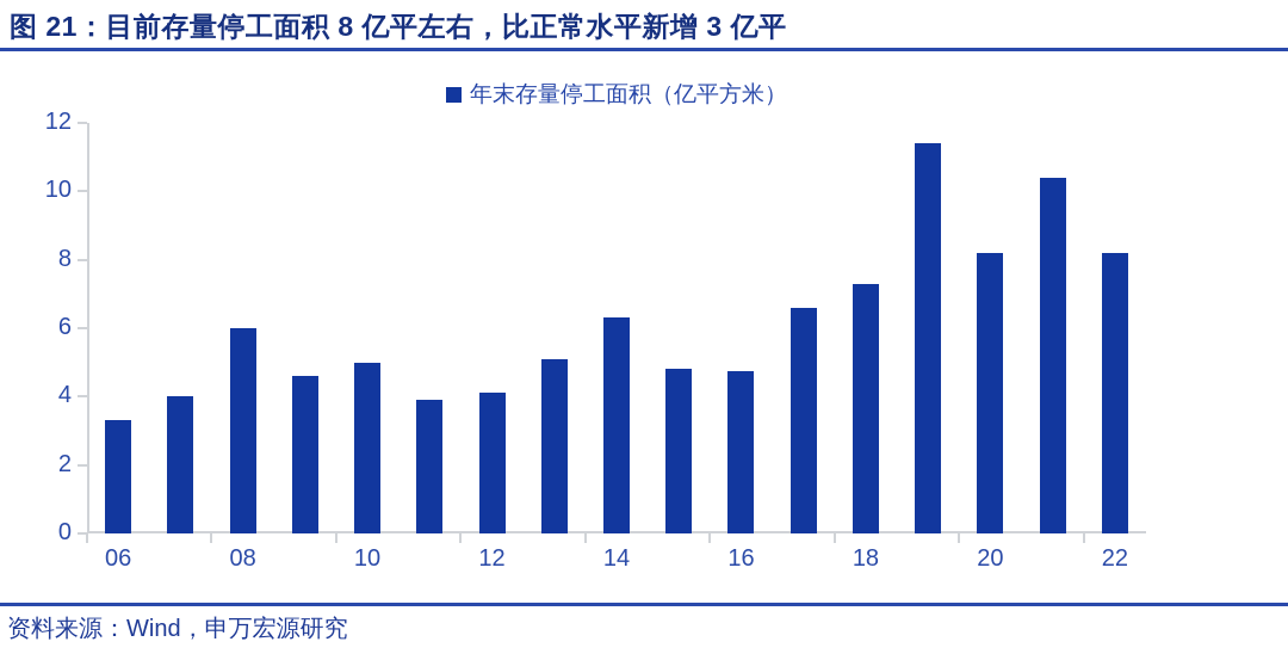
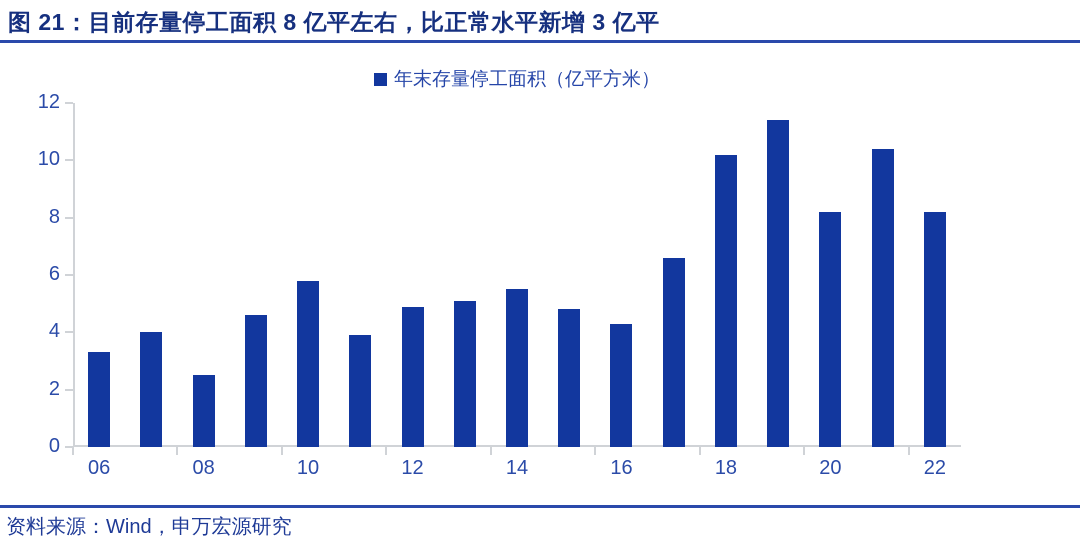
08: 6.0 -> 2.5
10: 5.0 -> 5.8
12: 4.1 -> 4.9
14: 6.3 -> 5.5
16: 4.8 -> 4.3
18: 7.3 -> 10.2
